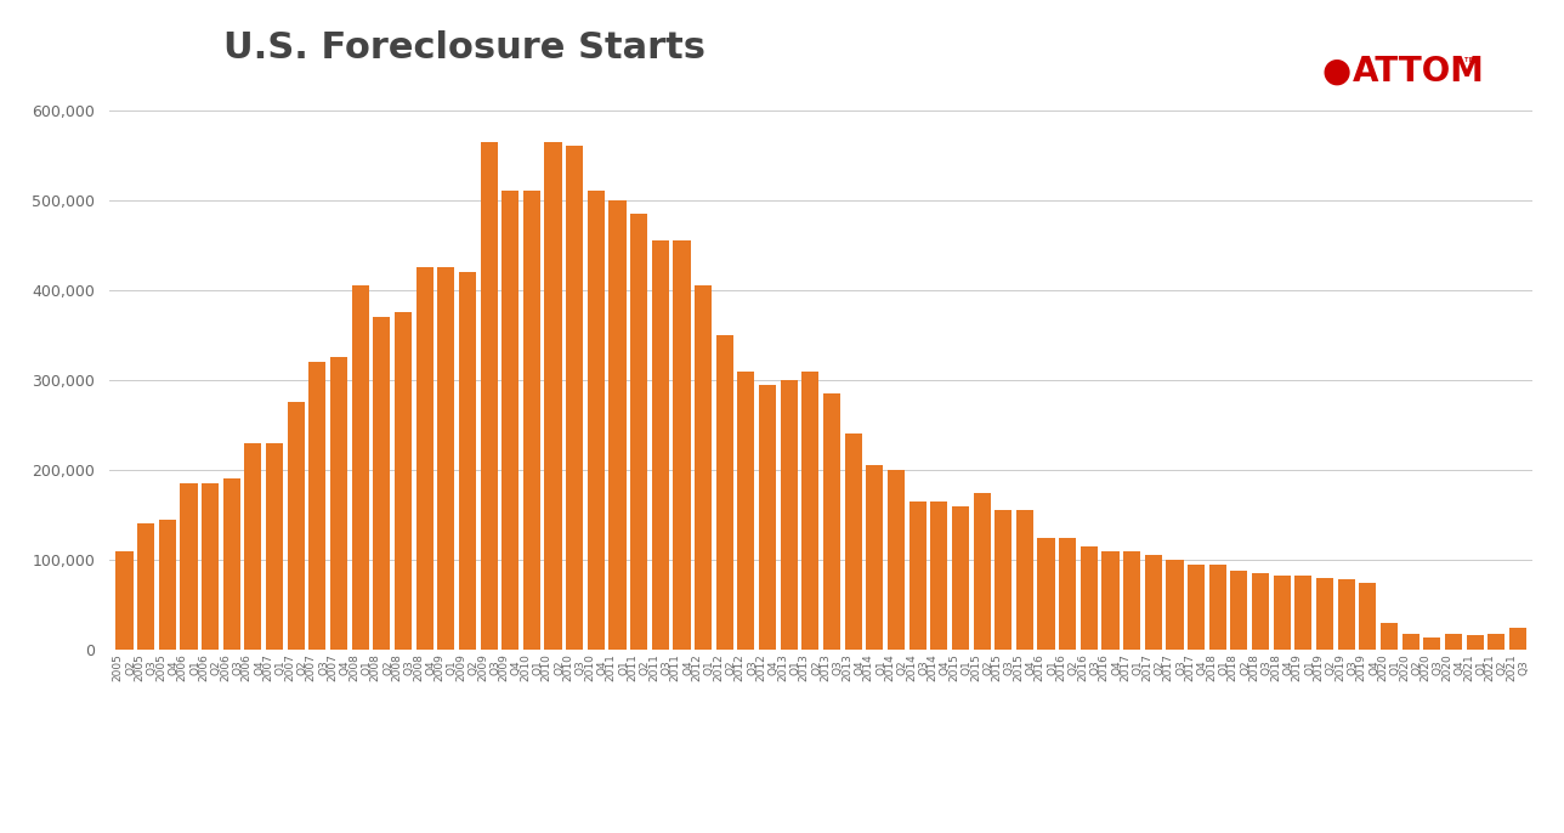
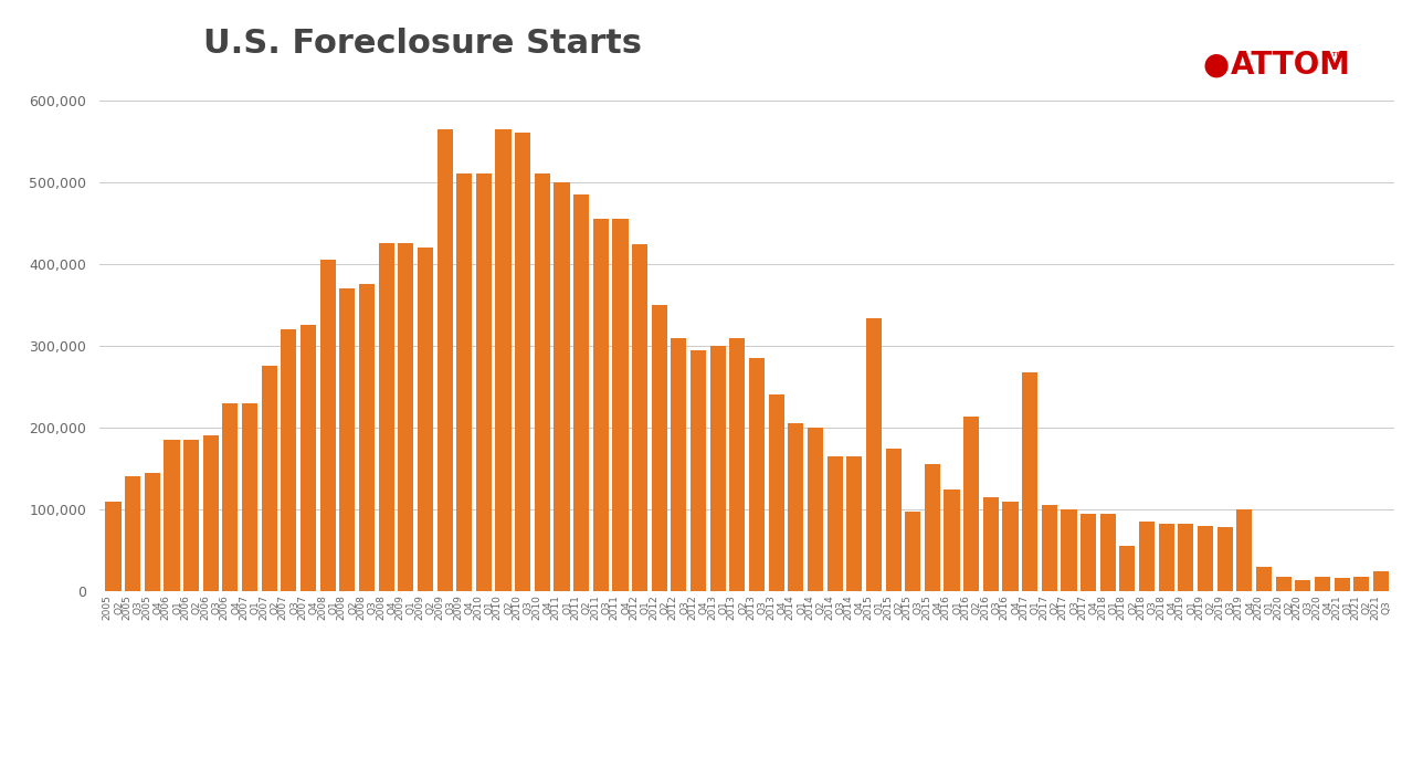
2012 Q1: 405,000 -> 424,000
2015 Q1: 160,000 -> 334,000
2015 Q3: 155,000 -> 98,000
2016 Q2: 125,000 -> 214,000
2017 Q1: 110,000 -> 268,000
2018 Q2: 88,000 -> 56,000
2019 Q4: 75,000 -> 100,000
